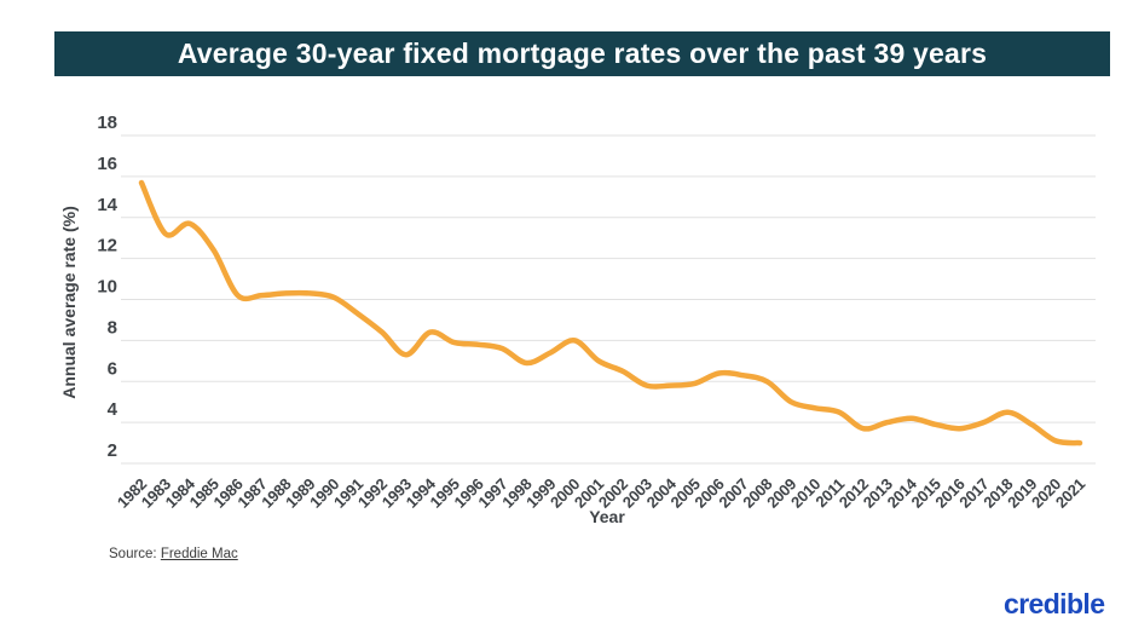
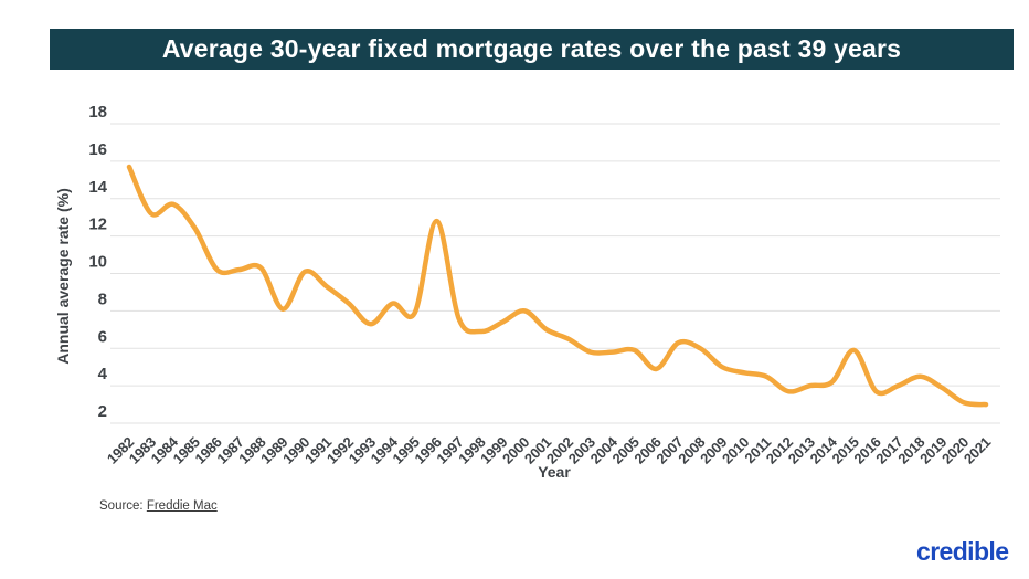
1989: 10.3 -> 8.1
1996: 7.8 -> 12.8
2006: 6.4 -> 4.9
2015: 3.9 -> 5.9
